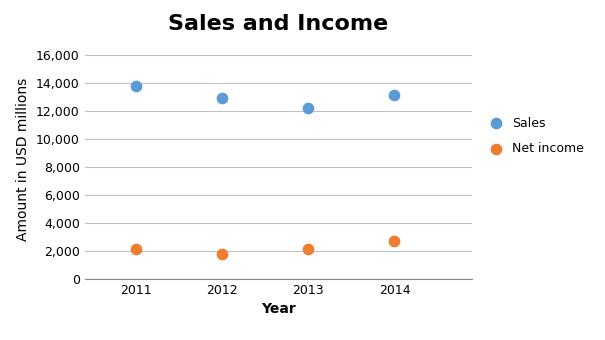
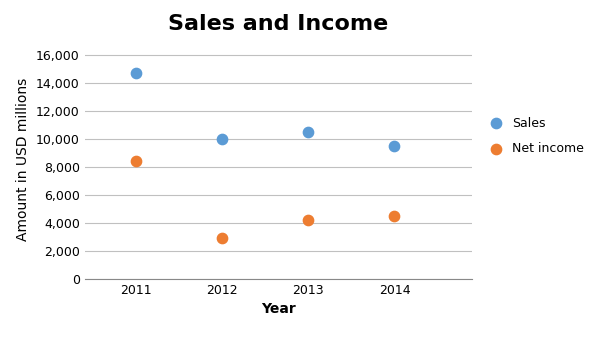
Sales/2011: 13,800 -> 14,700
Net income/2011: 2,100 -> 8,400
Sales/2012: 12,900 -> 10,000
Net income/2012: 1,800 -> 2,900
Sales/2013: 12,200 -> 10,500
Net income/2013: 2,100 -> 4,200
Sales/2014: 13,100 -> 9,500
Net income/2014: 2,700 -> 4,500
